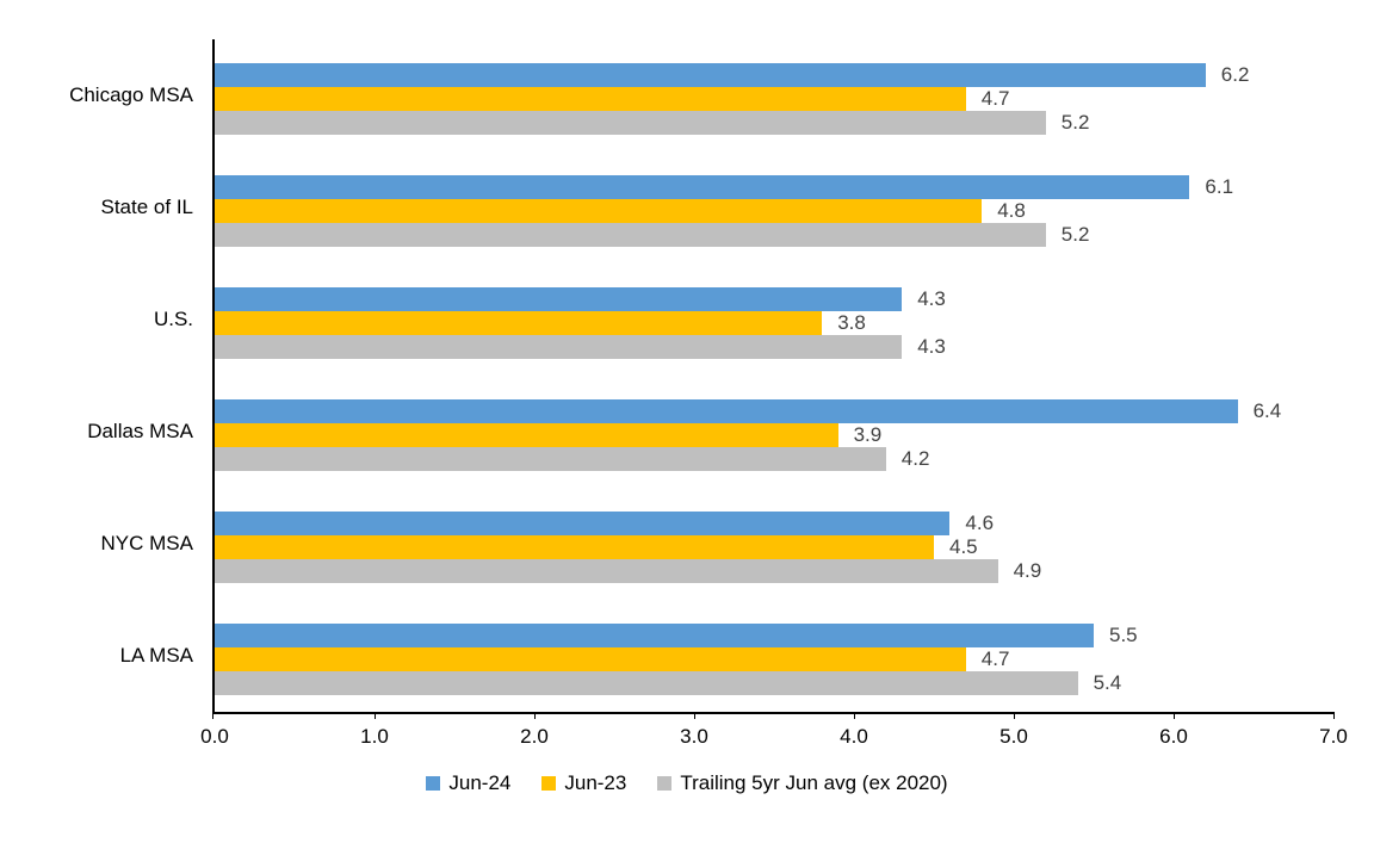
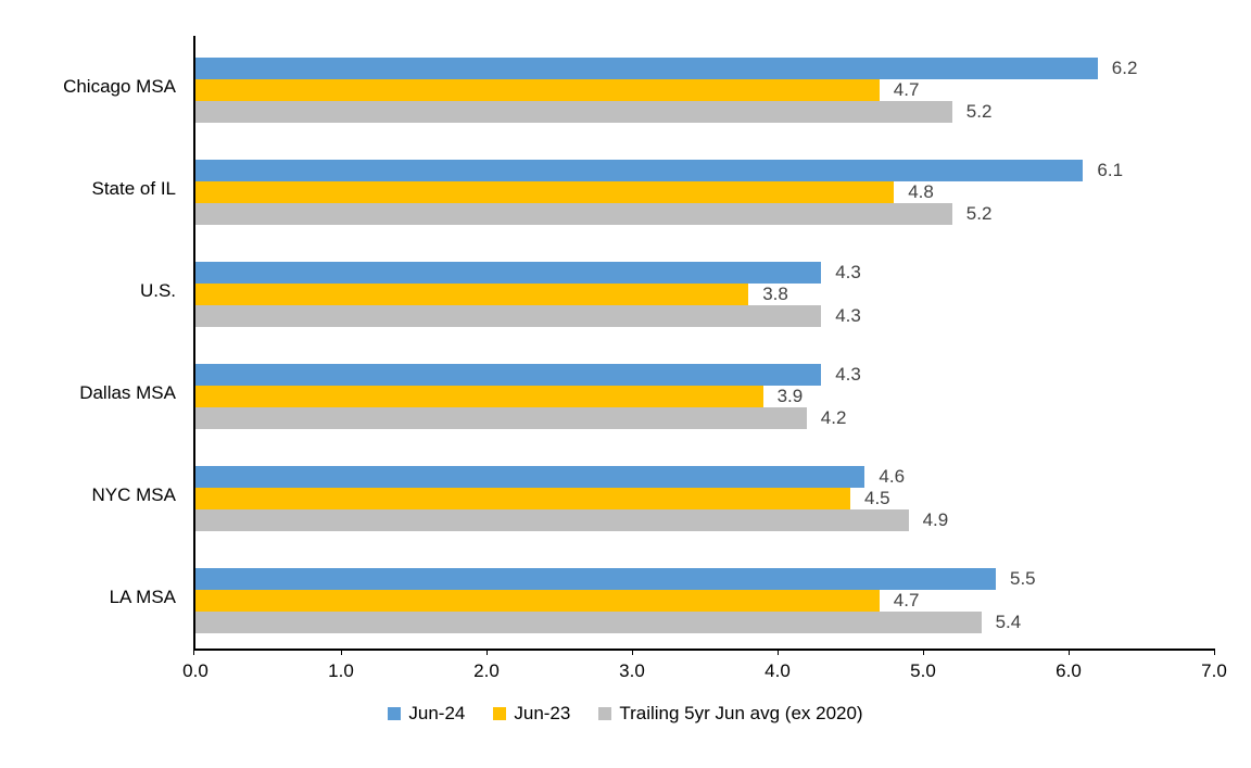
Jun-24/Dallas MSA: 6.4 -> 4.3
